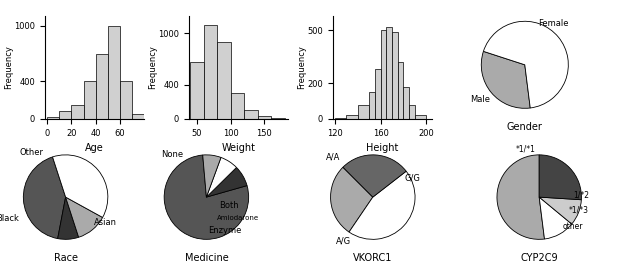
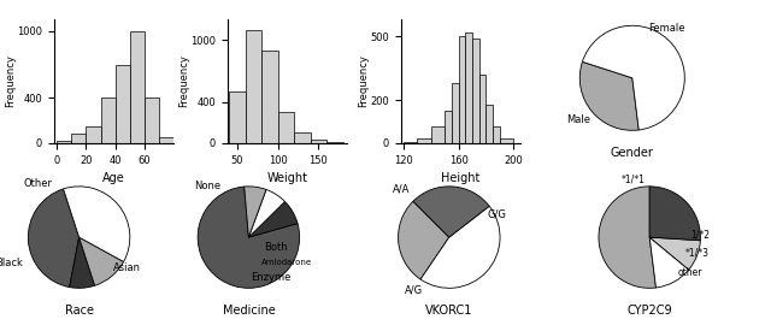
50: 660 -> 500
